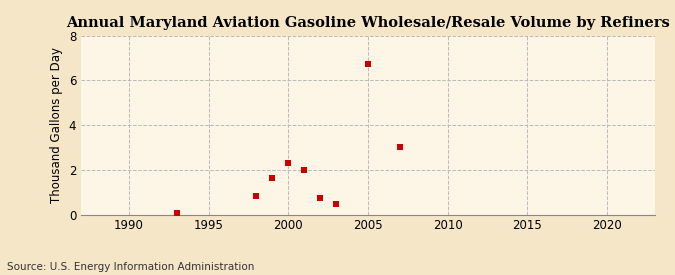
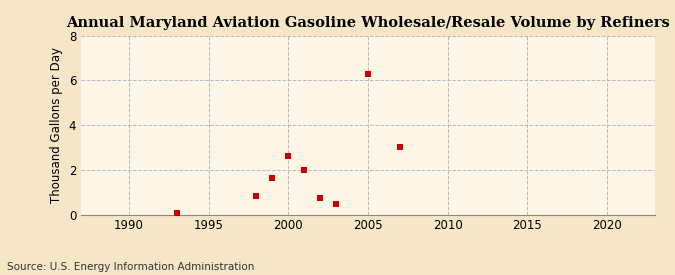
2000: 2.30 -> 2.60
2005: 6.75 -> 6.30
